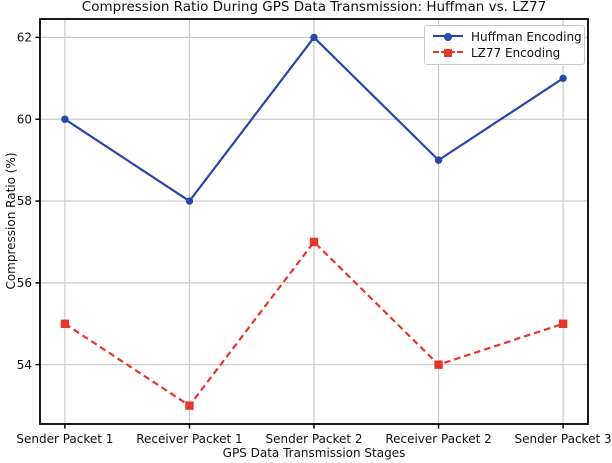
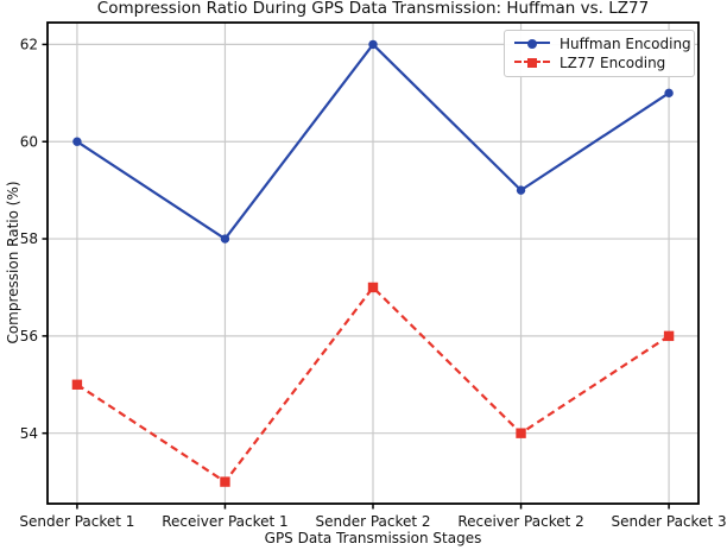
LZ77 Encoding/Sender Packet 3: 55 -> 56
